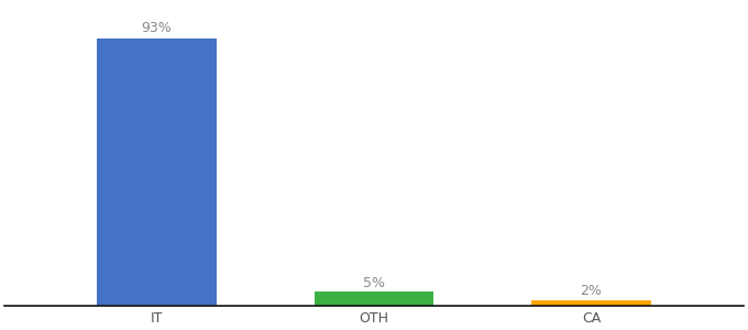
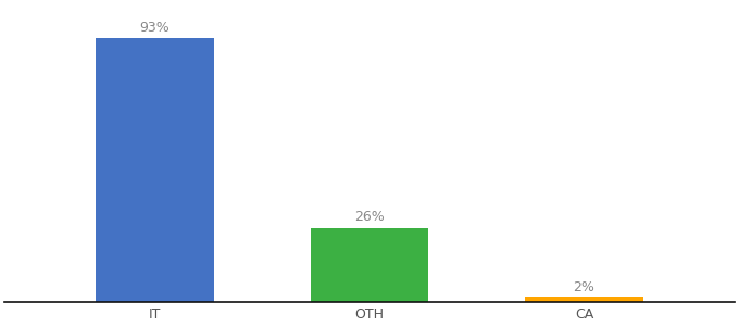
OTH: 5% -> 26%
